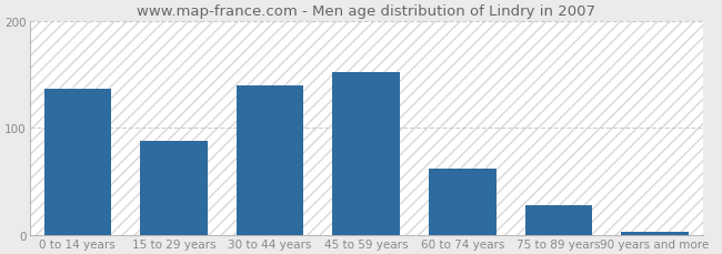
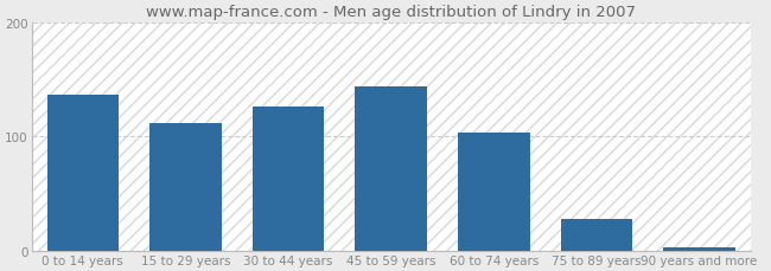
15 to 29 years: 88 -> 112
30 to 44 years: 140 -> 126
45 to 59 years: 152 -> 144
60 to 74 years: 62 -> 104
